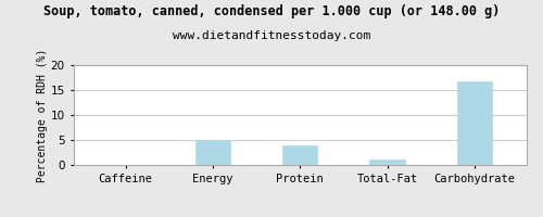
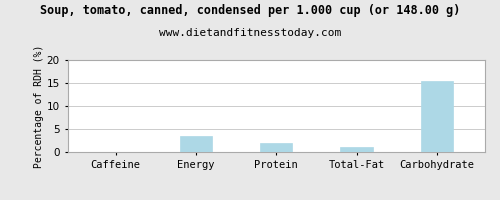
Energy: 5.0 -> 3.5
Protein: 4.0 -> 2.0
Carbohydrate: 16.7 -> 15.5
